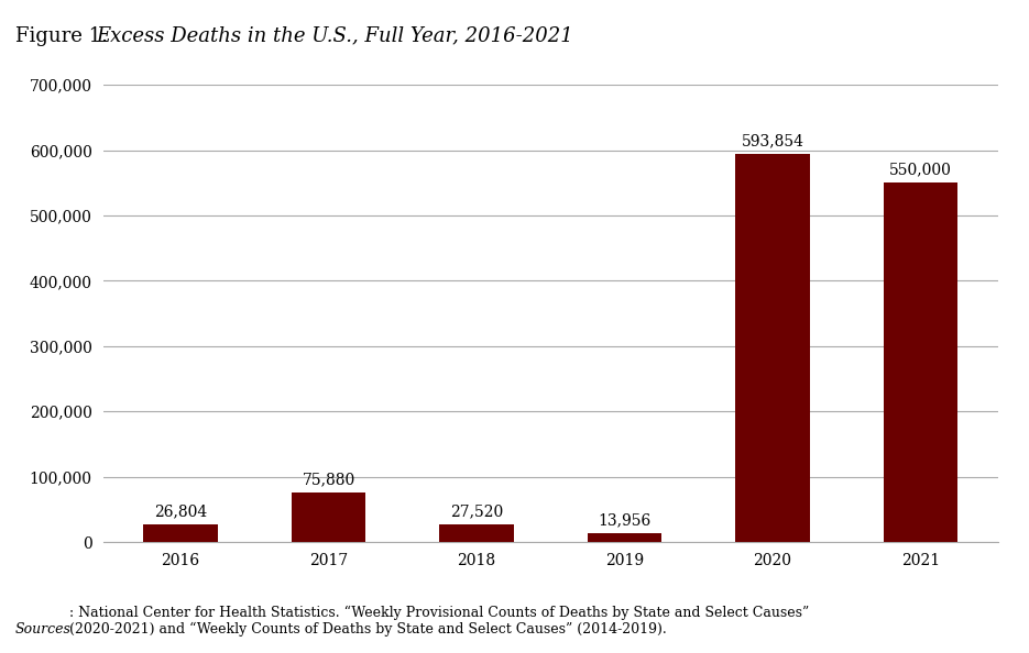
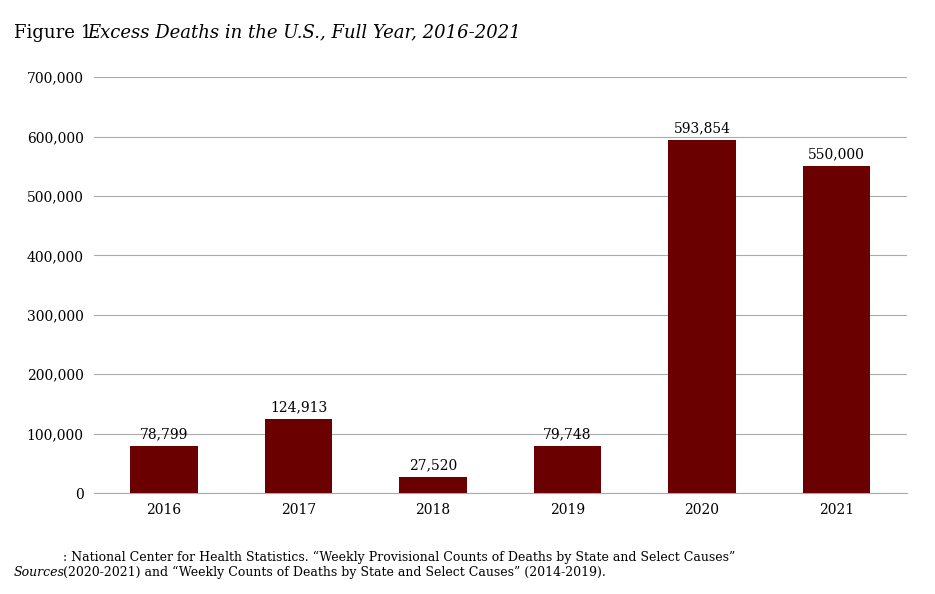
2016: 26,804 -> 78,799
2017: 75,880 -> 124,913
2019: 13,956 -> 79,748
